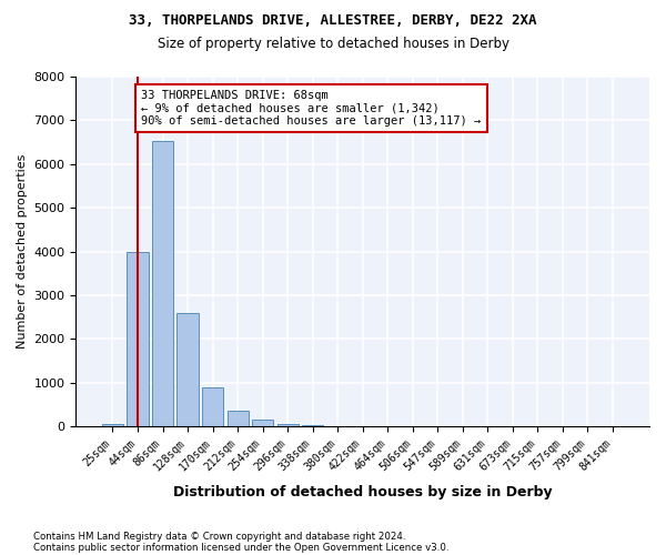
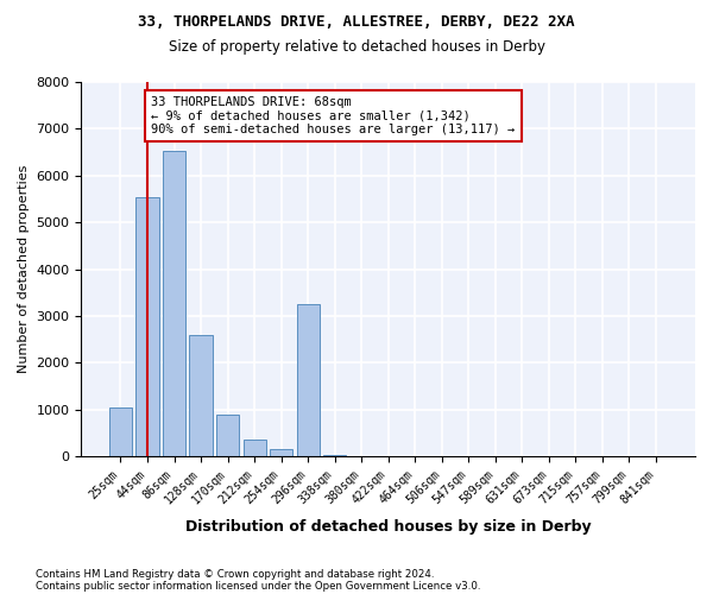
25sqm: 50 -> 1050
44sqm: 3980 -> 5550
296sqm: 60 -> 3250
